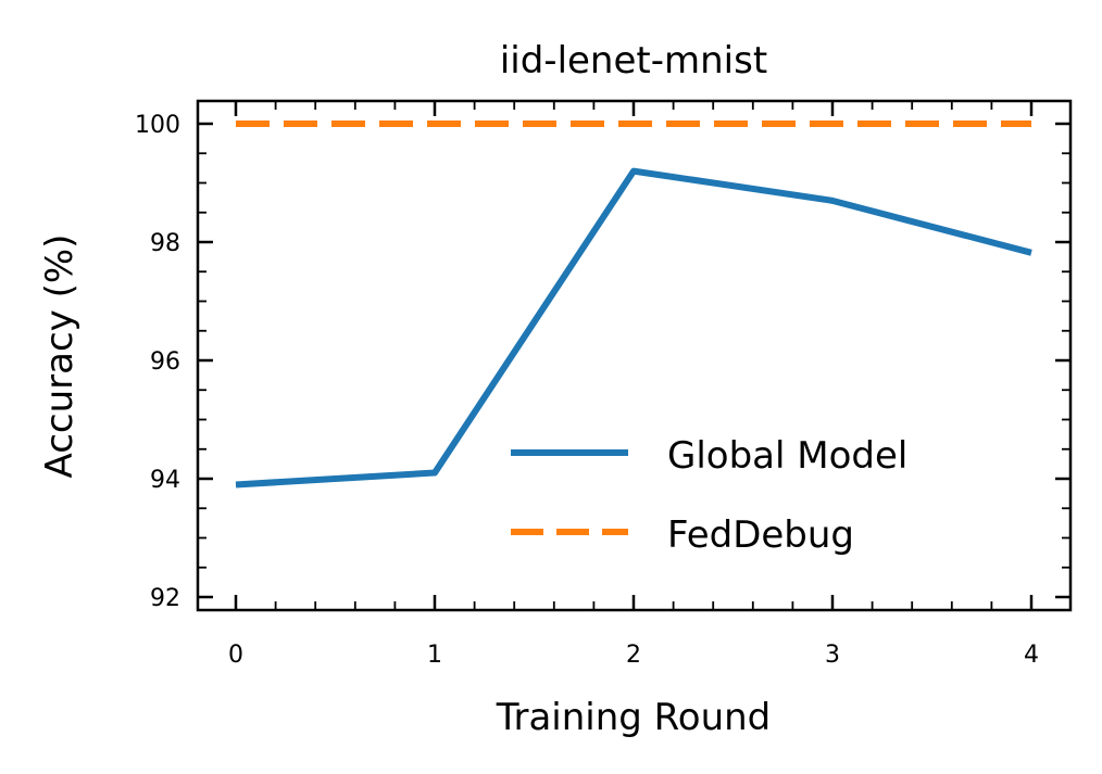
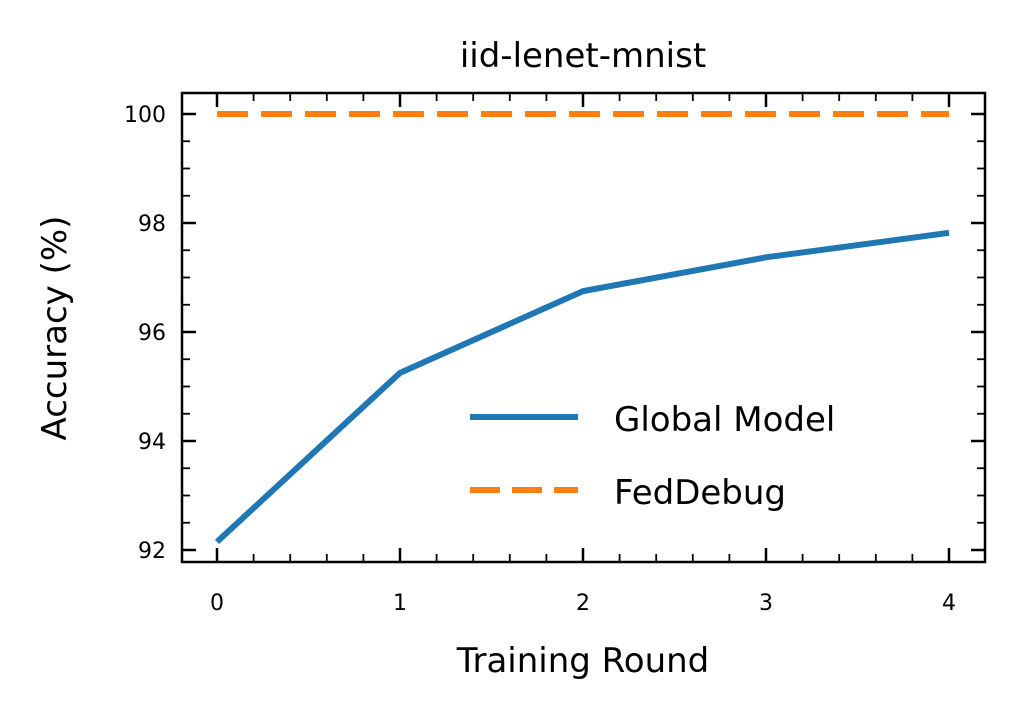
Global Model/0: 93.9 -> 92.2
Global Model/1: 94.1 -> 95.2
Global Model/2: 99.2 -> 96.8
Global Model/3: 98.7 -> 97.4
